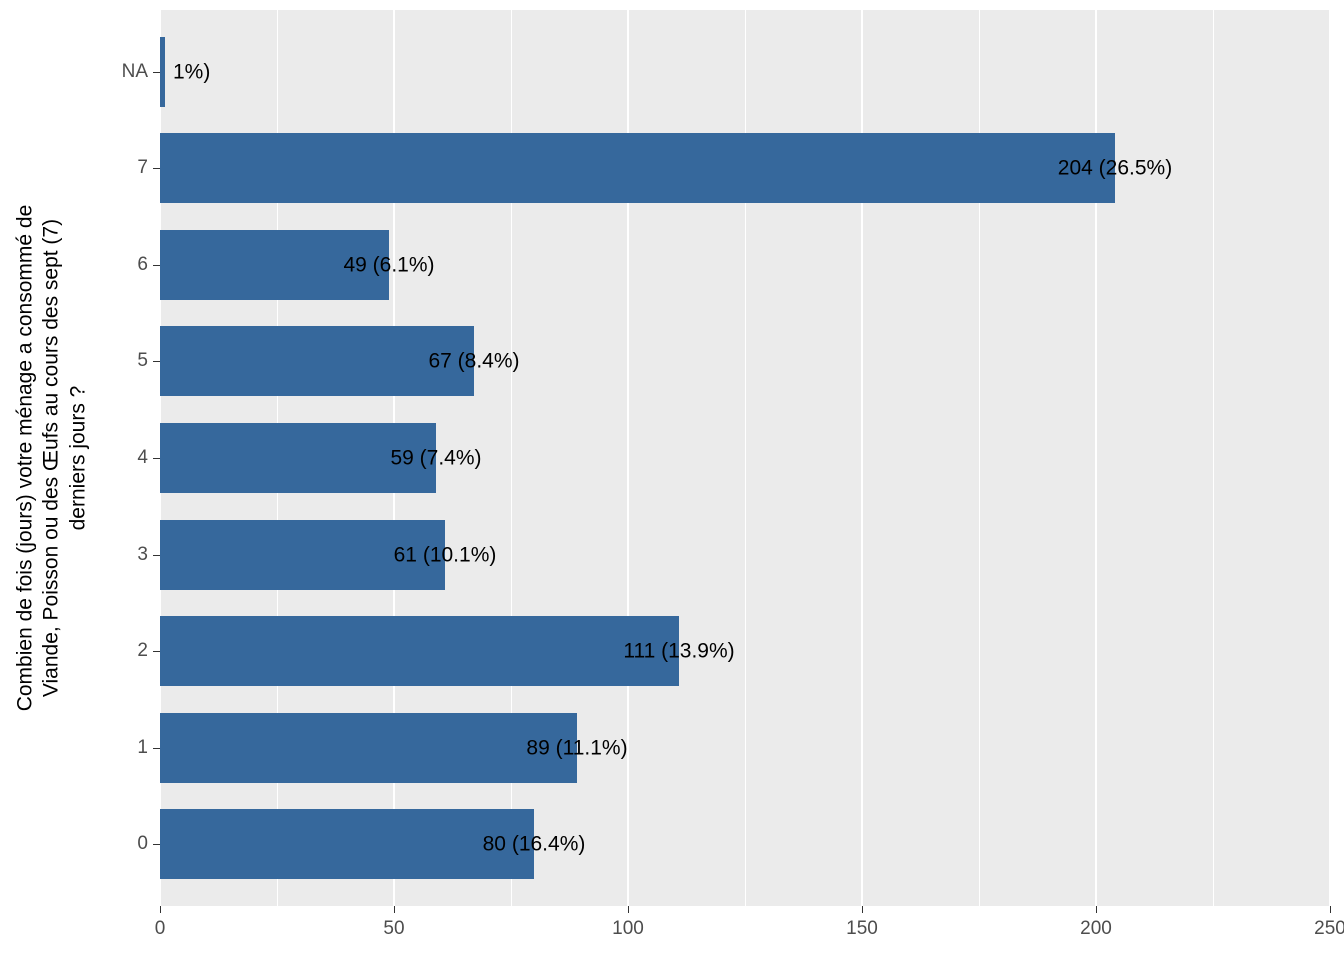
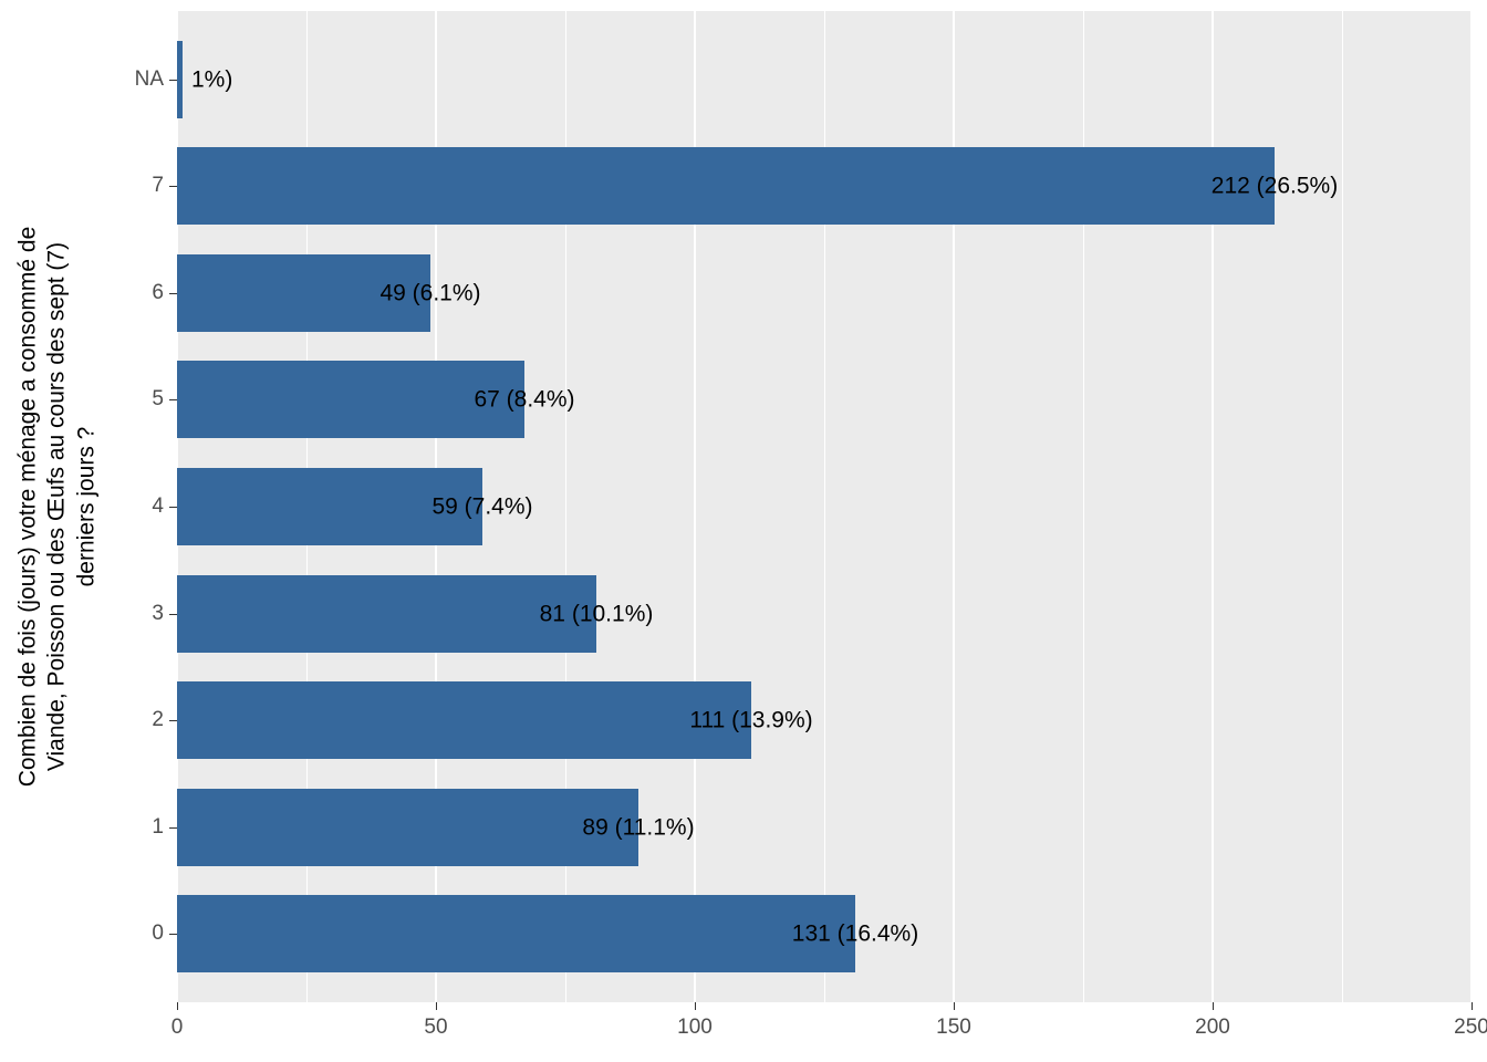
7: 204 -> 212
3: 61 -> 81
0: 80 -> 131
